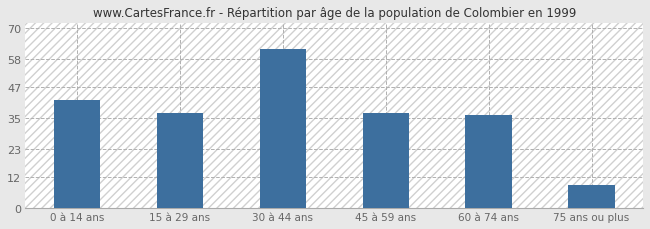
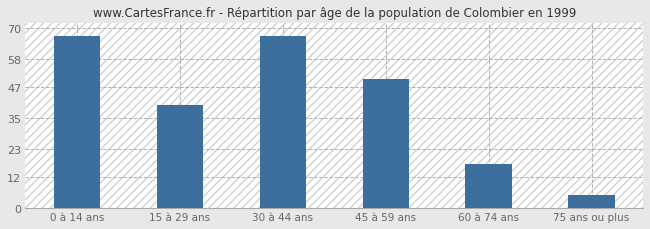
0 à 14 ans: 42 -> 67
15 à 29 ans: 37 -> 40
30 à 44 ans: 62 -> 67
45 à 59 ans: 37 -> 50
60 à 74 ans: 36 -> 17
75 ans ou plus: 9 -> 5
